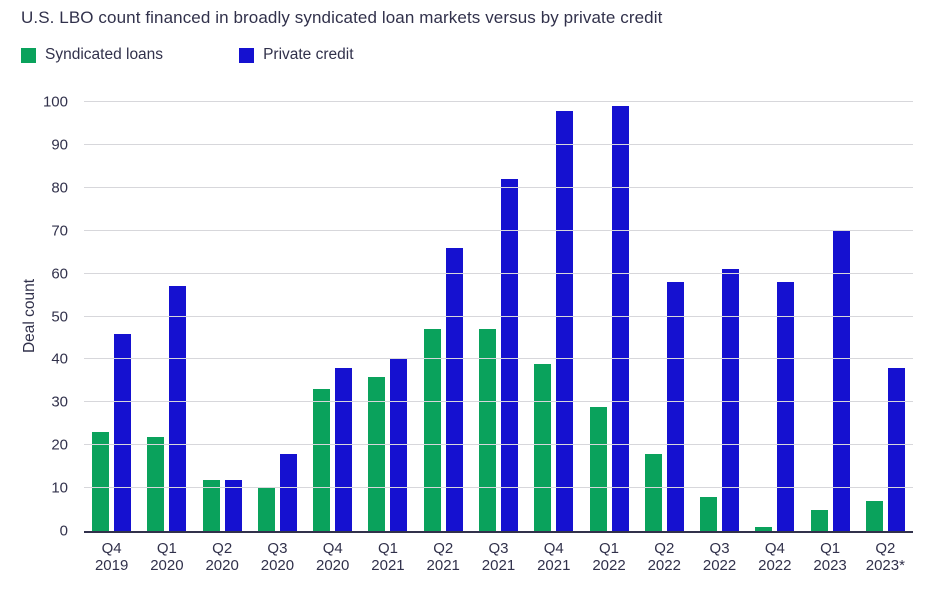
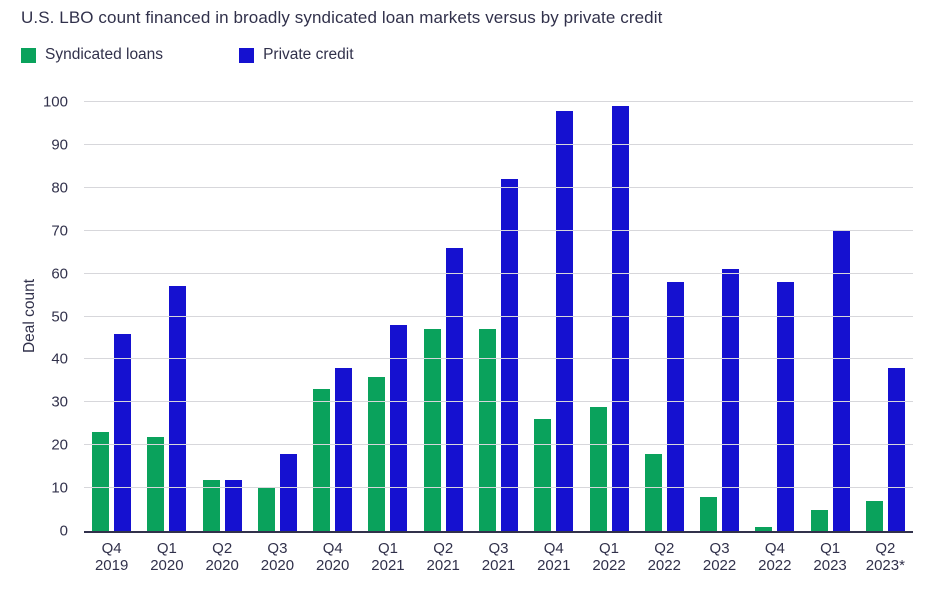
Private credit/Q1 2021: 40 -> 48
Syndicated loans/Q4 2021: 39 -> 26
